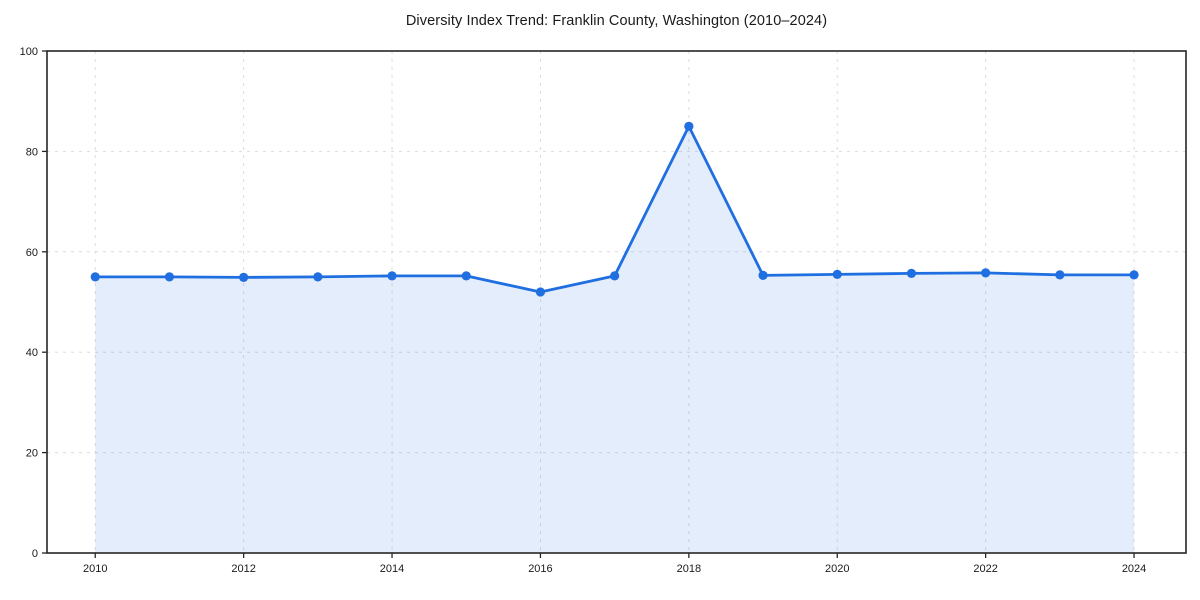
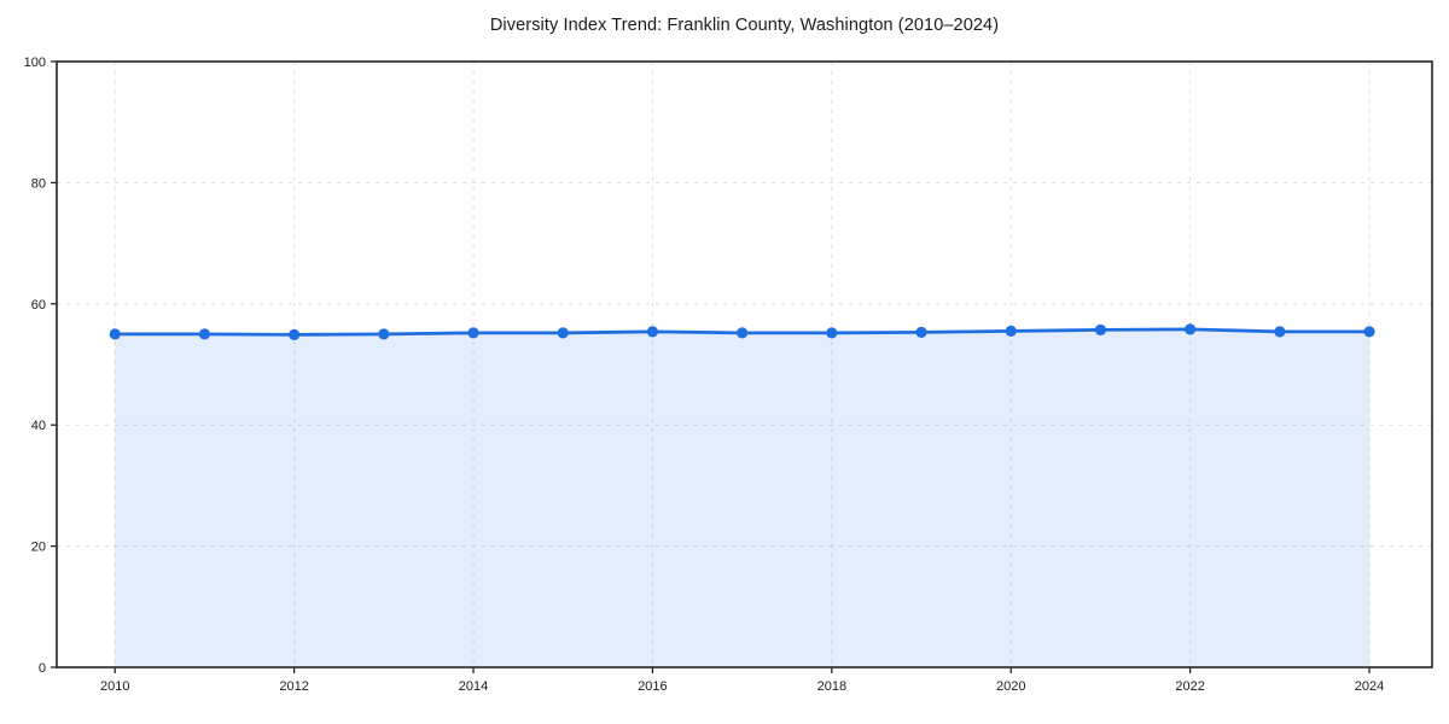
2016: 52 -> 55
2018: 85 -> 55
